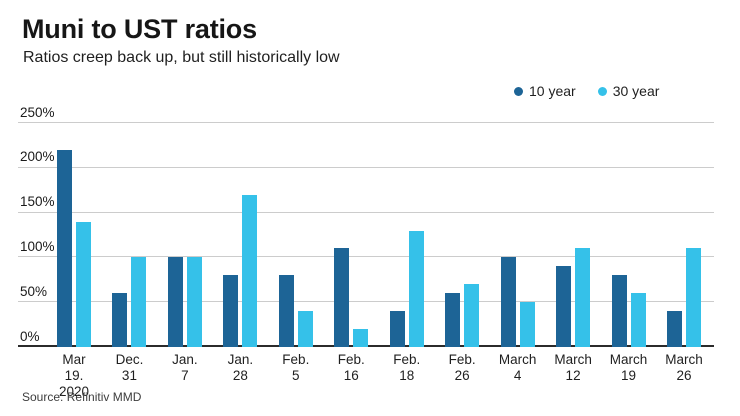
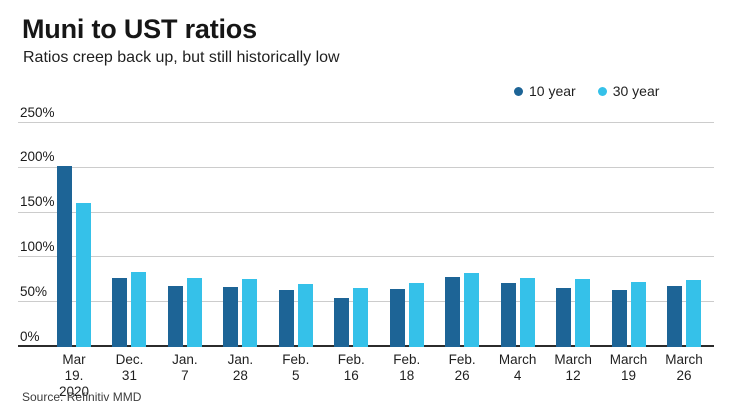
10 year/Mar 19. 2020: 220% -> 200%
30 year/Mar 19. 2020: 140% -> 160%
10 year/Dec. 31: 60% -> 80%
30 year/Dec. 31: 100% -> 80%
10 year/Jan. 7: 100% -> 70%
30 year/Jan. 7: 100% -> 80%
10 year/Jan. 28: 80% -> 70%
30 year/Jan. 28: 170% -> 80%
10 year/Feb. 5: 80% -> 60%
30 year/Feb. 5: 40% -> 70%
10 year/Feb. 16: 110% -> 60%
30 year/Feb. 16: 20% -> 70%
10 year/Feb. 18: 40% -> 60%
30 year/Feb. 18: 130% -> 70%
10 year/Feb. 26: 60% -> 80%
30 year/Feb. 26: 70% -> 80%
10 year/March 4: 100% -> 70%
30 year/March 4: 50% -> 80%
10 year/March 12: 90% -> 70%
30 year/March 12: 110% -> 80%
10 year/March 19: 80% -> 60%
30 year/March 19: 60% -> 70%
10 year/March 26: 40% -> 70%
30 year/March 26: 110% -> 80%
